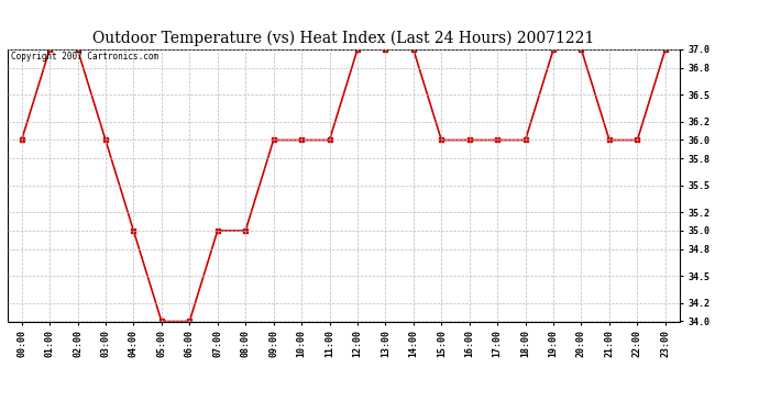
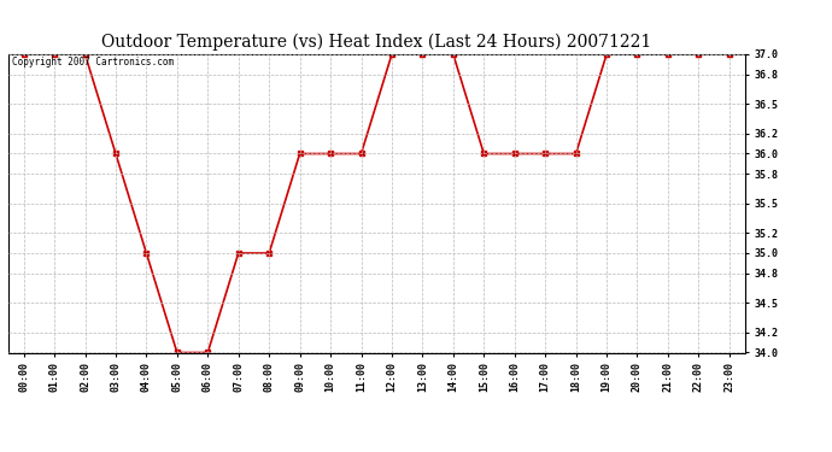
00:00: 36 -> 37
21:00: 36 -> 37
22:00: 36 -> 37
